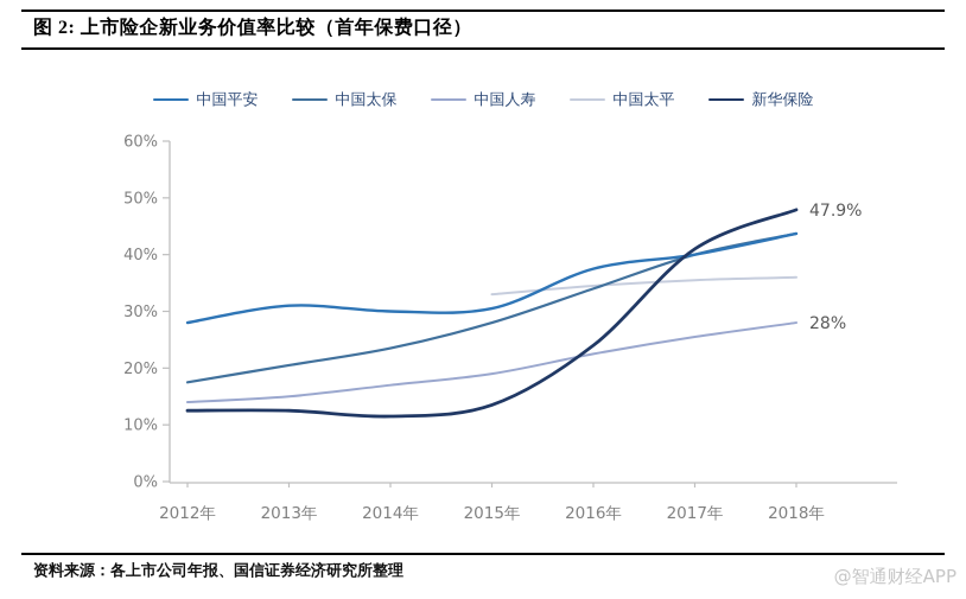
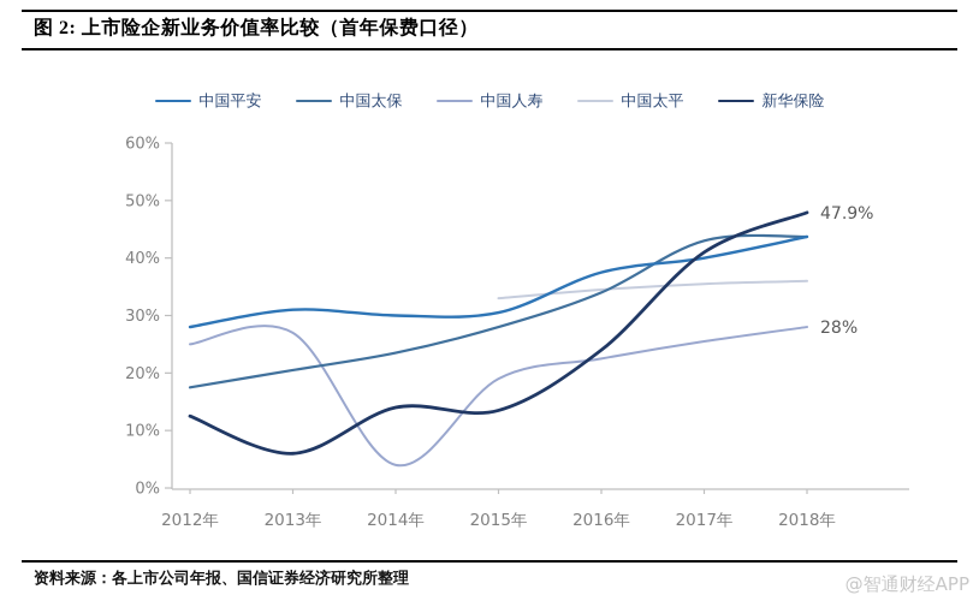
中国人寿/2012年: 14% -> 25%
中国人寿/2013年: 15% -> 27%
新华保险/2013年: 12% -> 6%
中国人寿/2014年: 17% -> 4%
新华保险/2014年: 12% -> 14%
中国太保/2017年: 40% -> 43%
